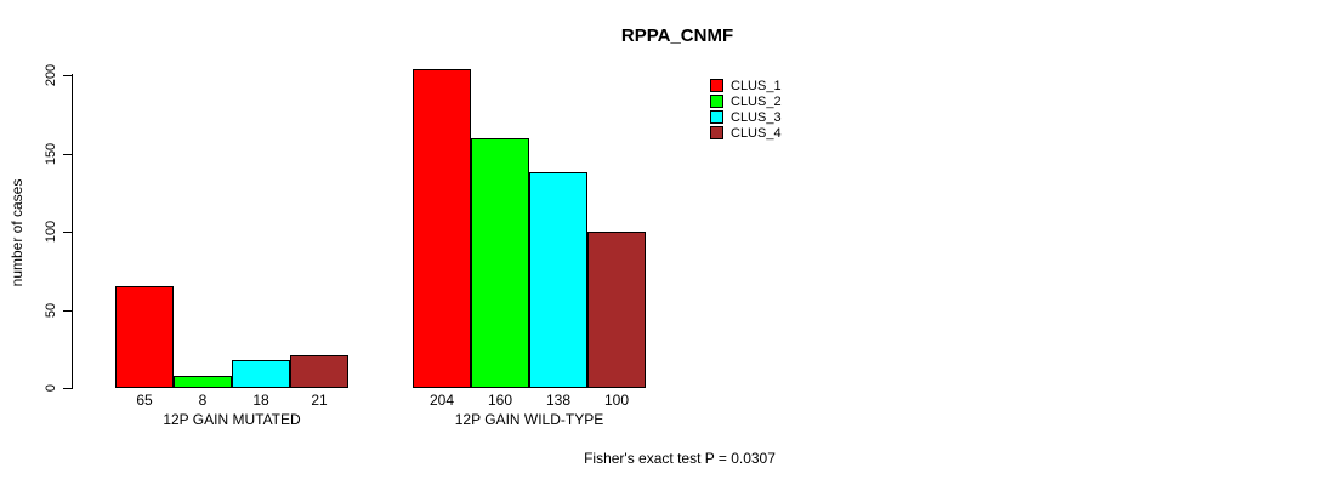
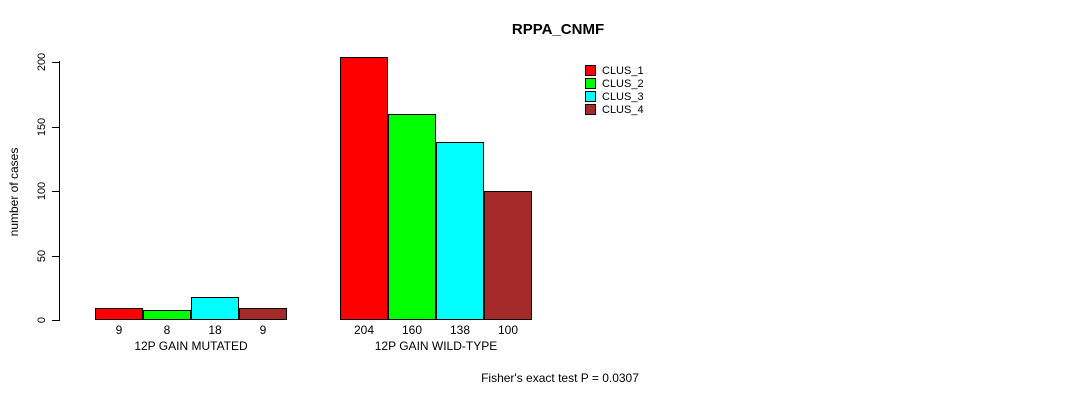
CLUS_1/12P GAIN MUTATED: 65 -> 9
CLUS_4/12P GAIN MUTATED: 21 -> 9
